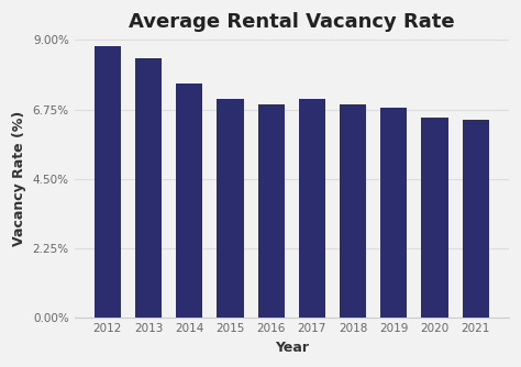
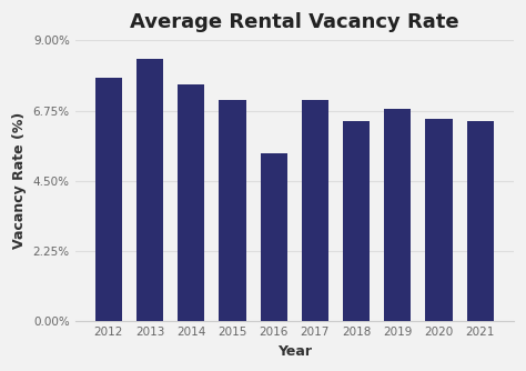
2012: 8.8% -> 7.8%
2016: 6.9% -> 5.4%
2018: 6.9% -> 6.4%
